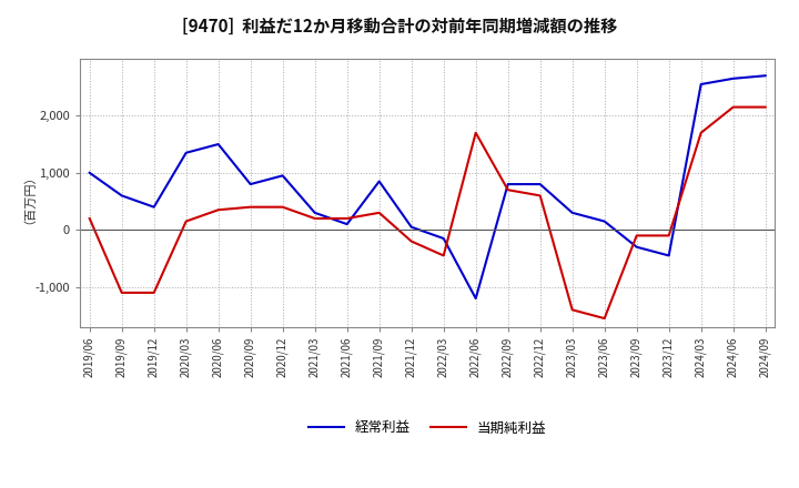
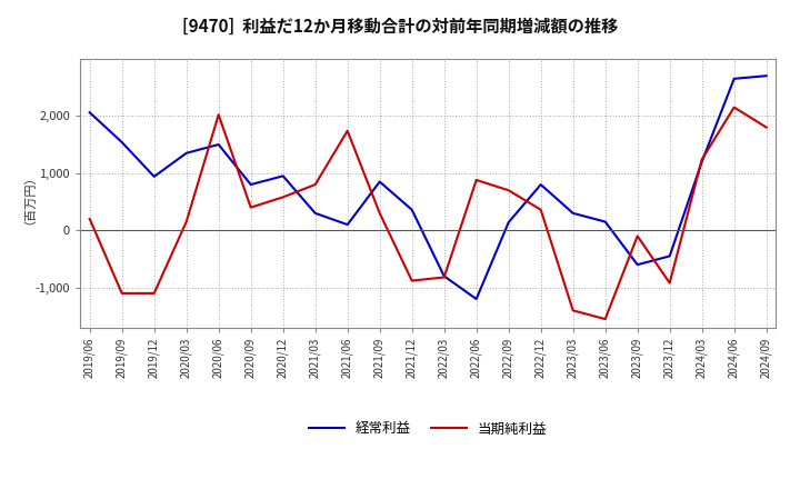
経常利益/2019/06: 1,000 -> 2,060
経常利益/2019/09: 600 -> 1,540
経常利益/2019/12: 400 -> 940
当期純利益/2020/06: 350 -> 2,020
当期純利益/2020/12: 400 -> 580
当期純利益/2021/03: 200 -> 800
当期純利益/2021/06: 200 -> 1,740
経常利益/2021/12: 50 -> 360
当期純利益/2021/12: -200 -> -880
経常利益/2022/03: -150 -> -800
当期純利益/2022/03: -450 -> -820
当期純利益/2022/06: 1,700 -> 880
経常利益/2022/09: 800 -> 140
当期純利益/2022/12: 600 -> 360
経常利益/2023/09: -300 -> -600
当期純利益/2023/12: -100 -> -920
経常利益/2024/03: 2,550 -> 1,200
当期純利益/2024/03: 1,700 -> 1,240
当期純利益/2024/09: 2,150 -> 1,800
